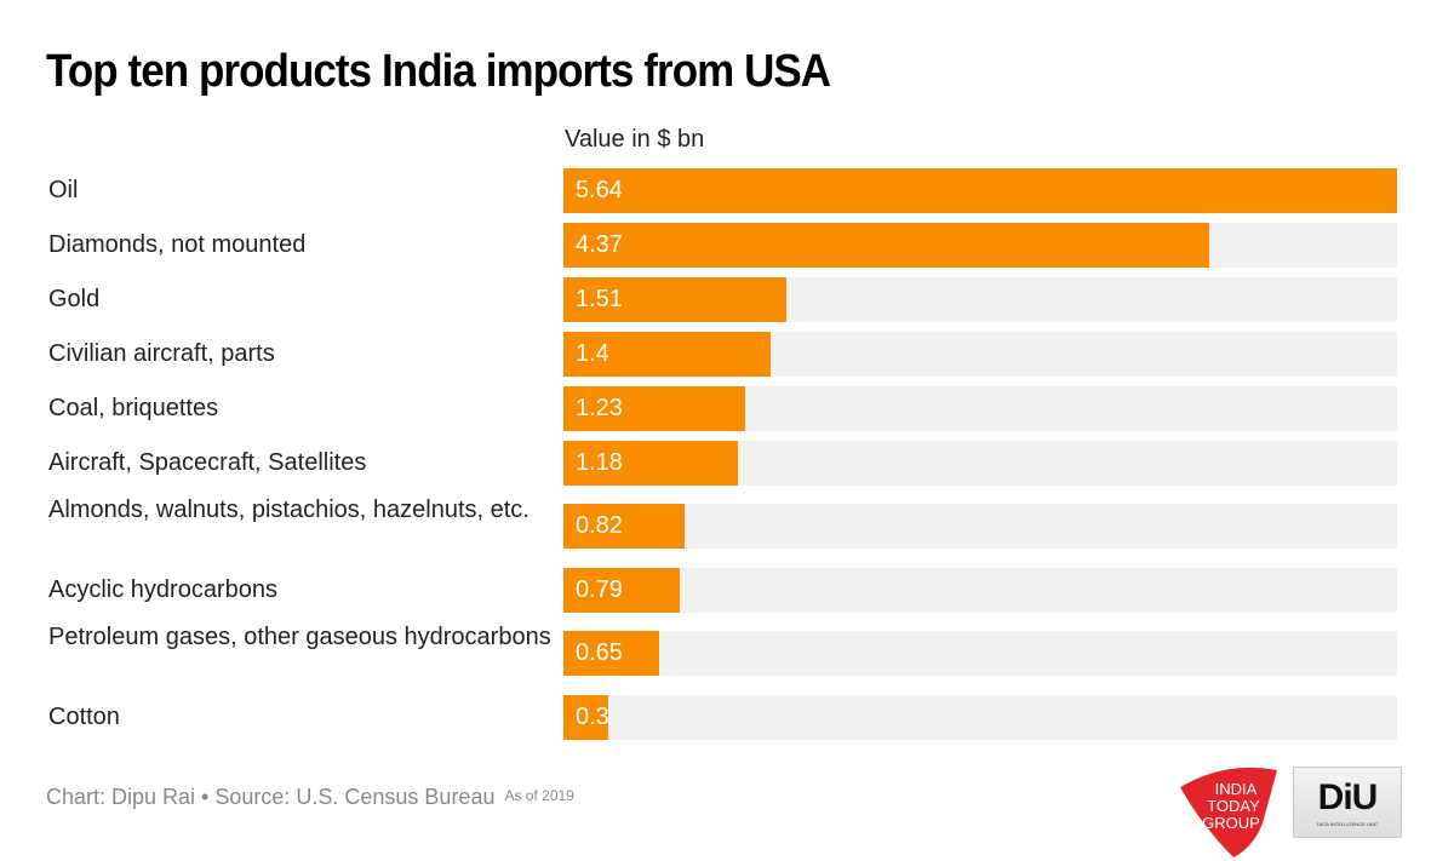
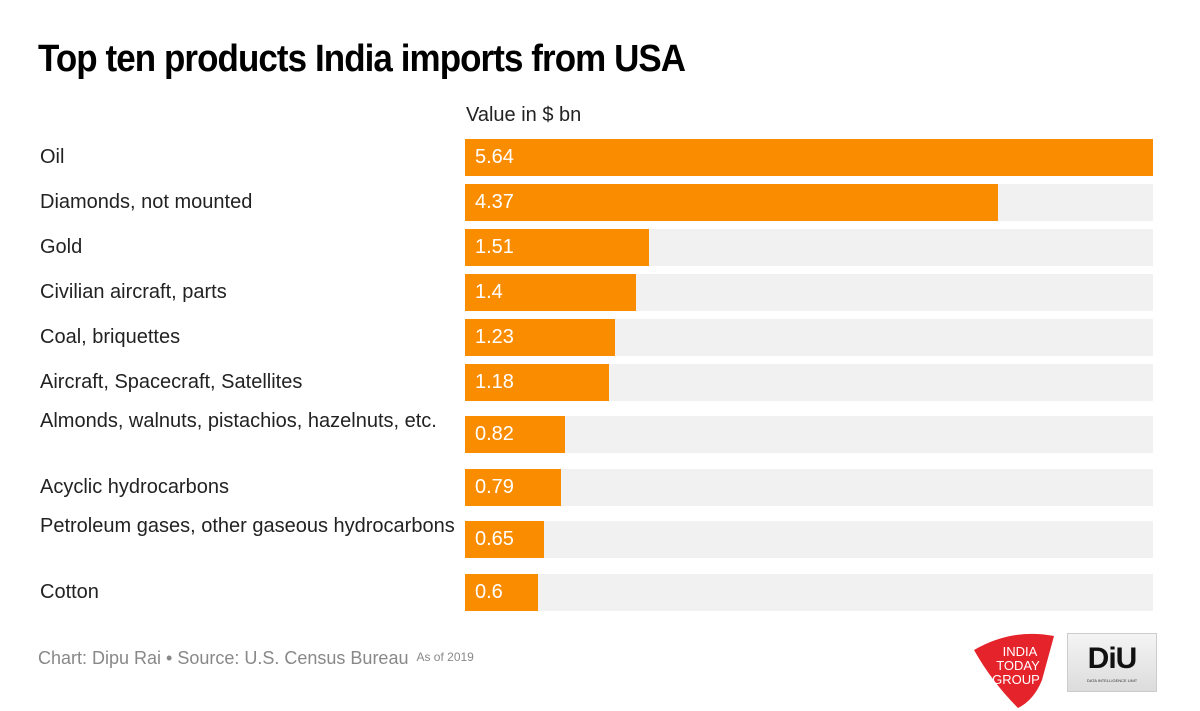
Cotton: 0.3 -> 0.6
